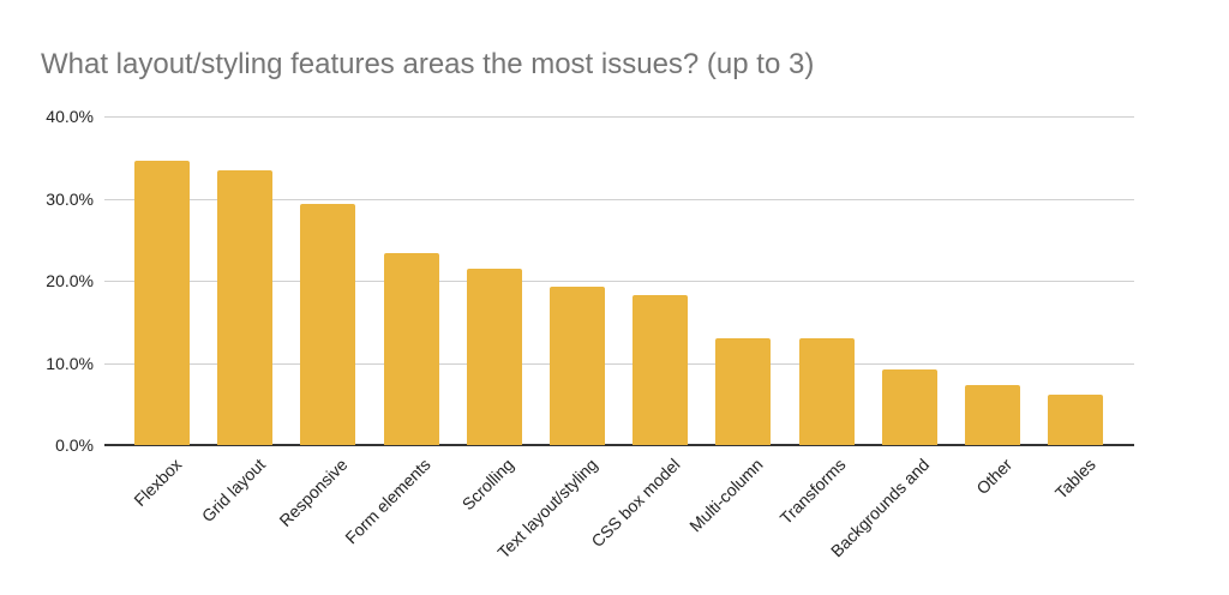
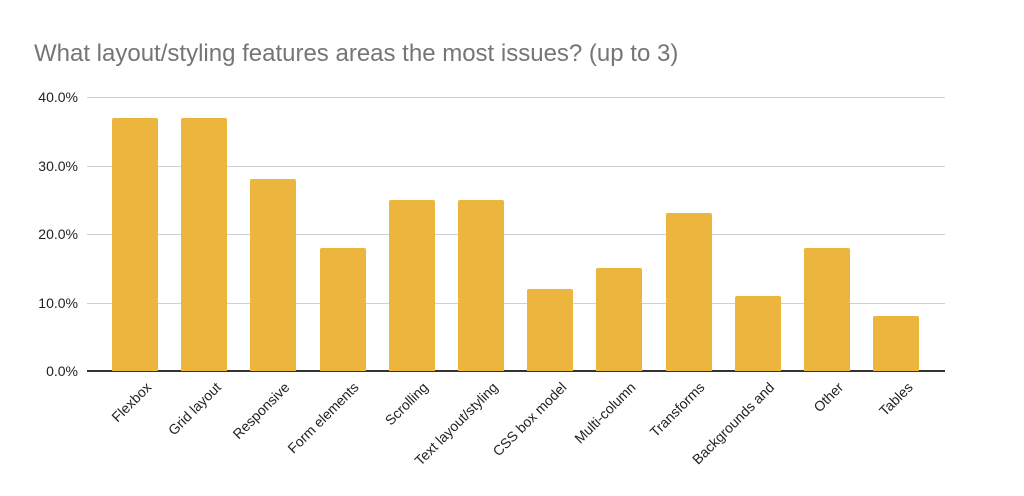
Flexbox: 35% -> 37%
Grid layout: 34% -> 37%
Responsive: 29% -> 28%
Form elements: 23% -> 18%
Scrolling: 22% -> 25%
Text layout/styling: 19% -> 25%
CSS box model: 18% -> 12%
Multi-column: 13% -> 15%
Transforms: 13% -> 23%
Backgrounds and: 9% -> 11%
Other: 7% -> 18%
Tables: 6% -> 8%
